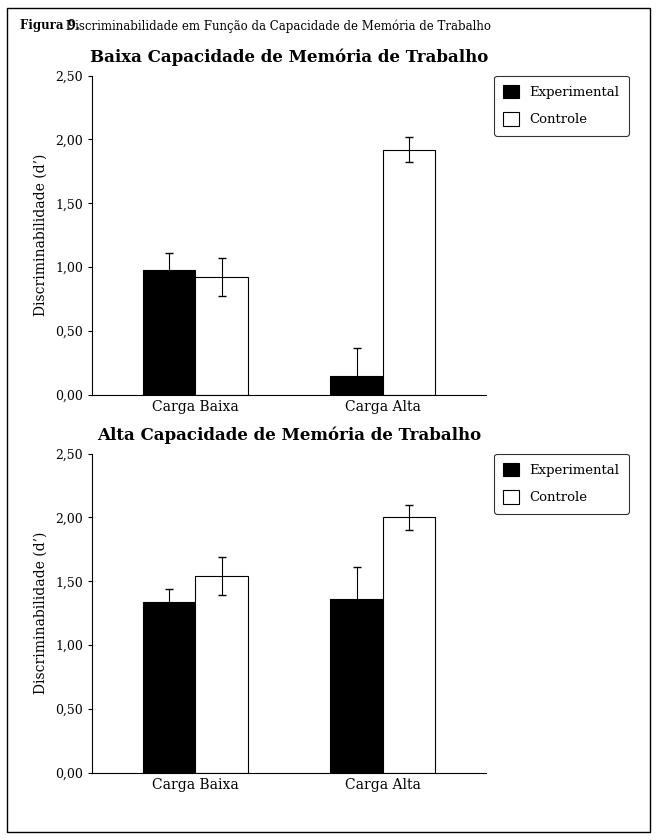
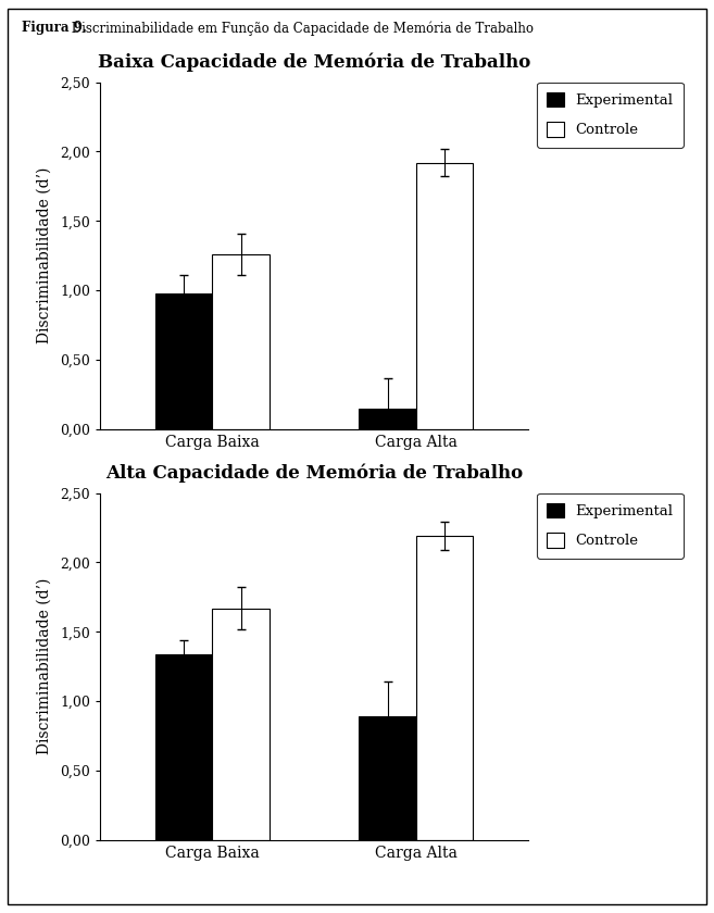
Baixa Capacidade de Memória de Trabalho/Controle/Carga Baixa: 0,92 -> 1,26
Alta Capacidade de Memória de Trabalho/Controle/Carga Baixa: 1,54 -> 1,67
Alta Capacidade de Memória de Trabalho/Experimental/Carga Alta: 1,36 -> 0,89
Alta Capacidade de Memória de Trabalho/Controle/Carga Alta: 2,00 -> 2,19
